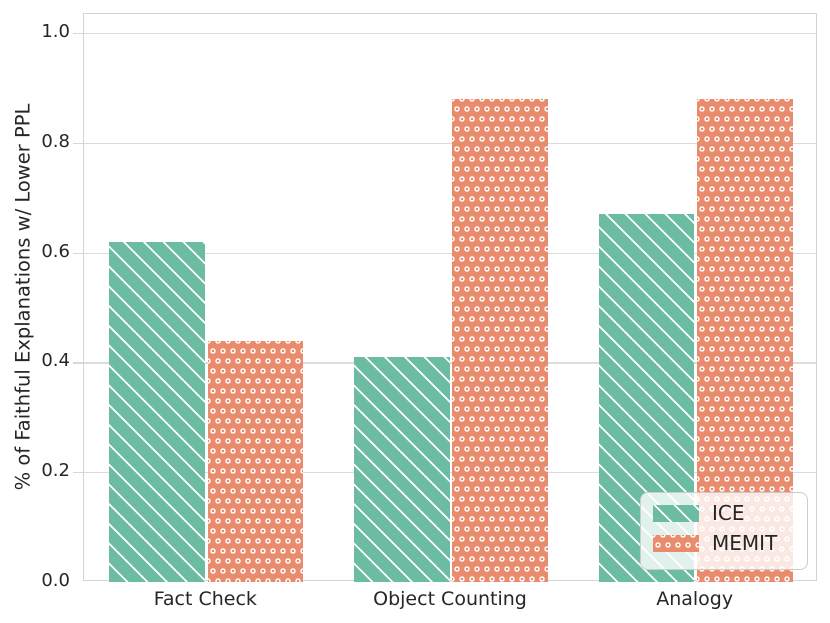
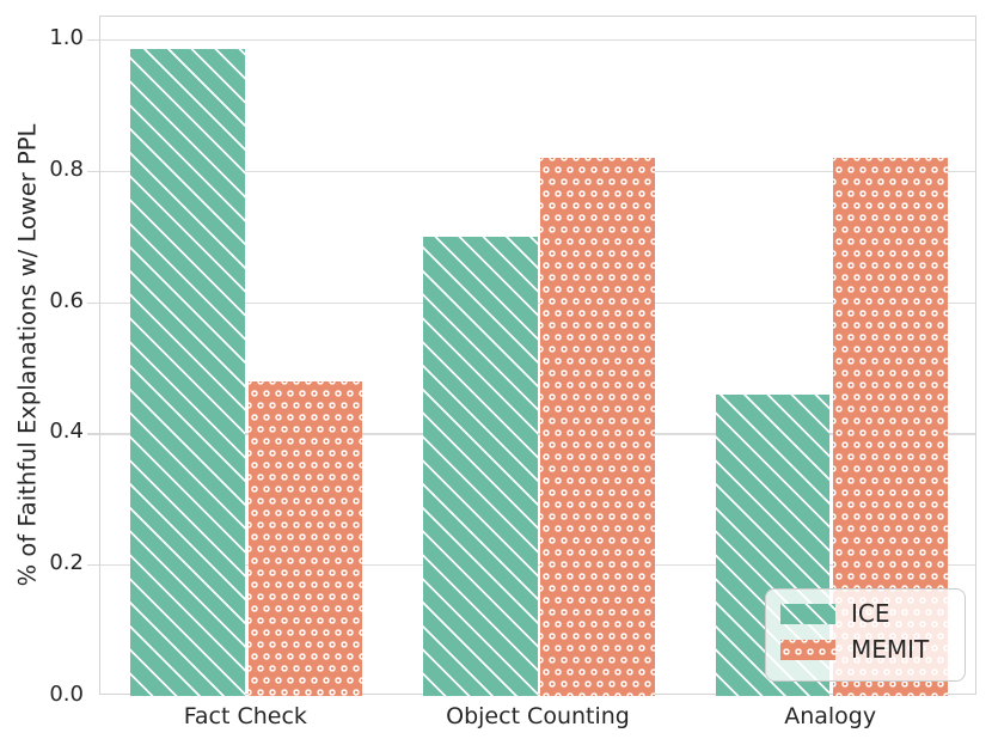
ICE/Fact Check: 0.62 -> 0.98
MEMIT/Fact Check: 0.44 -> 0.48
ICE/Object Counting: 0.41 -> 0.70
MEMIT/Object Counting: 0.88 -> 0.82
ICE/Analogy: 0.67 -> 0.46
MEMIT/Analogy: 0.88 -> 0.82
